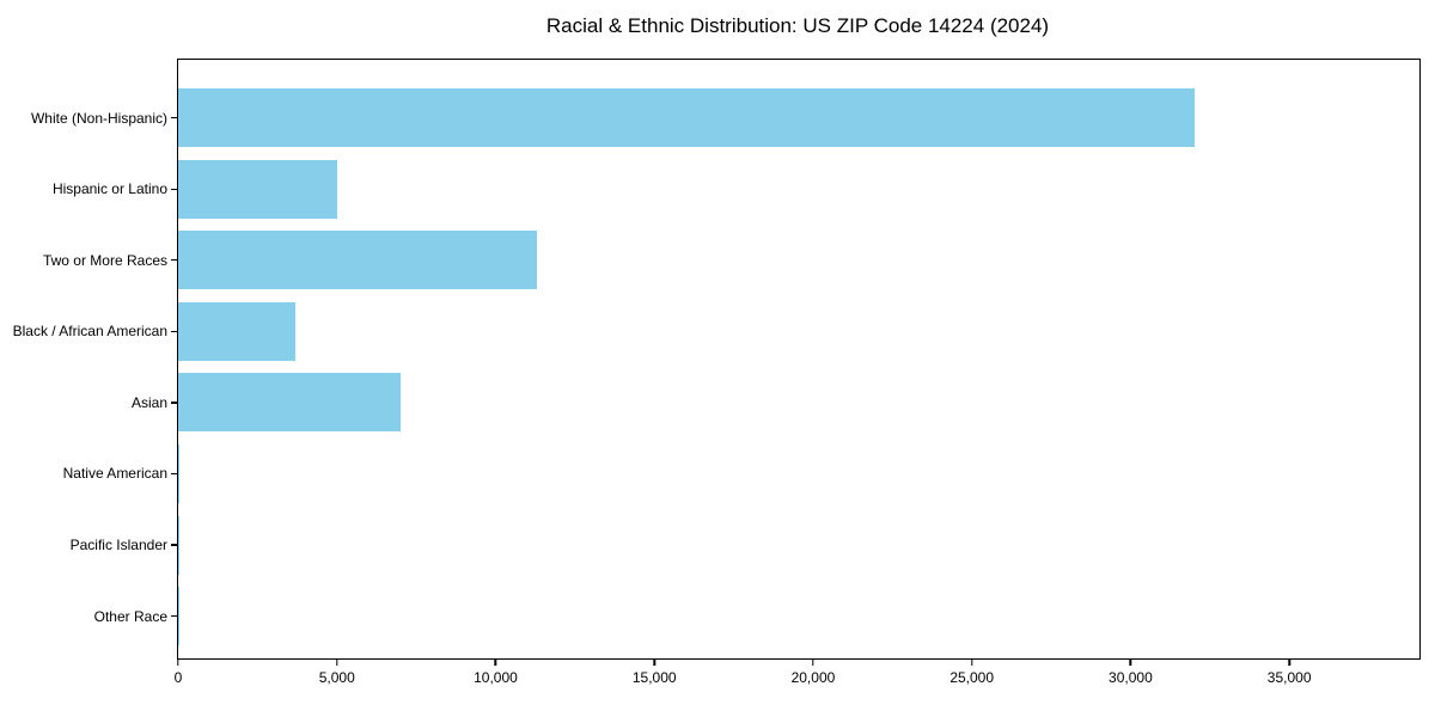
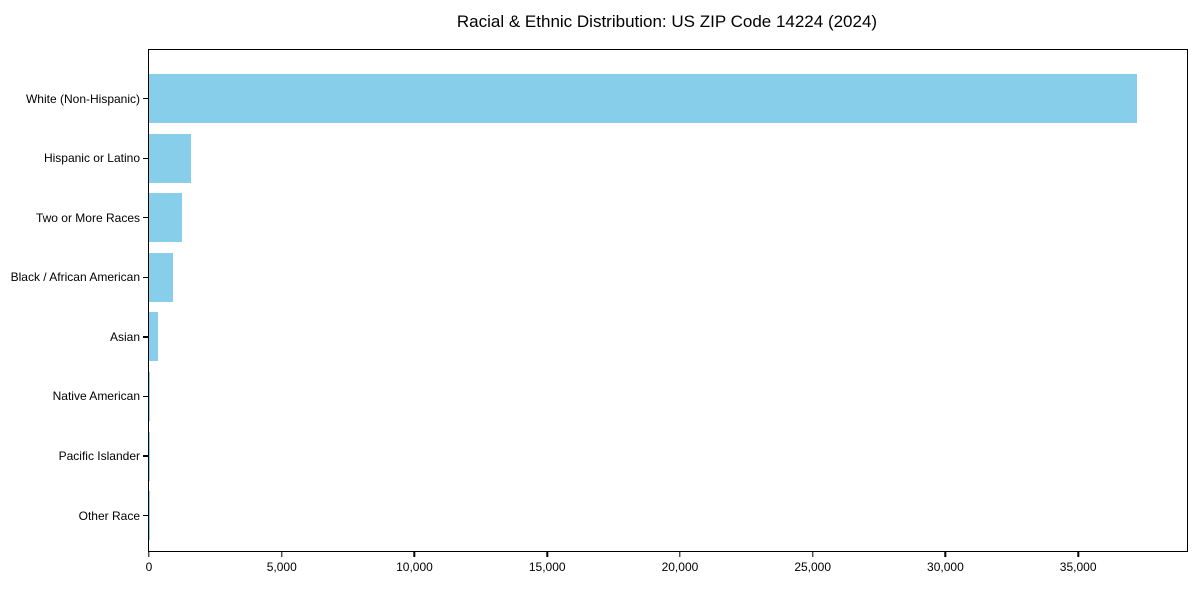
White (Non-Hispanic): 32000 -> 37200
Hispanic or Latino: 5000 -> 1600
Two or More Races: 11300 -> 1200
Black / African American: 3700 -> 900
Asian: 7000 -> 300
